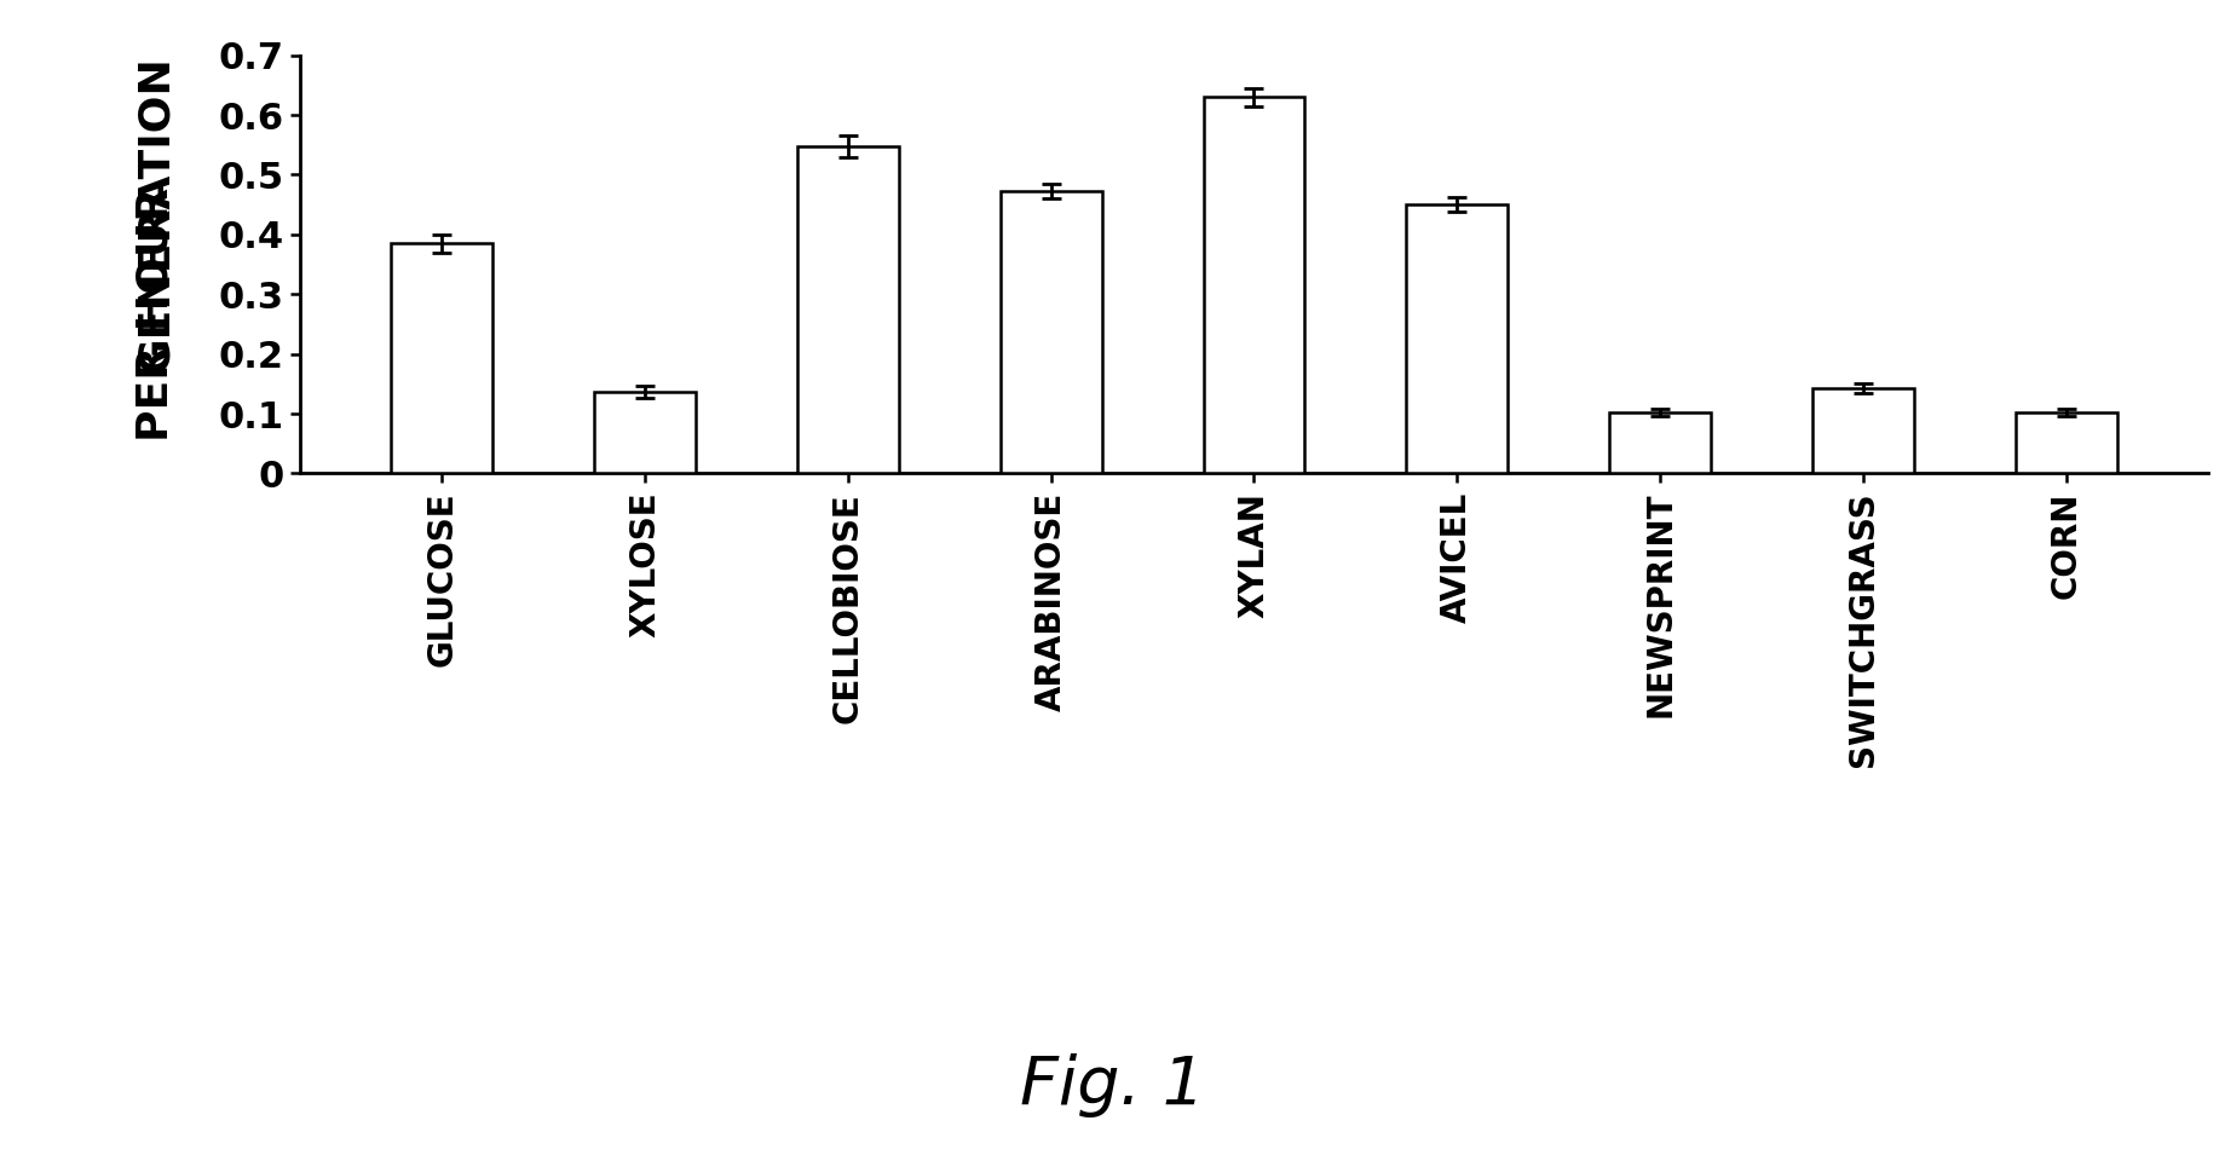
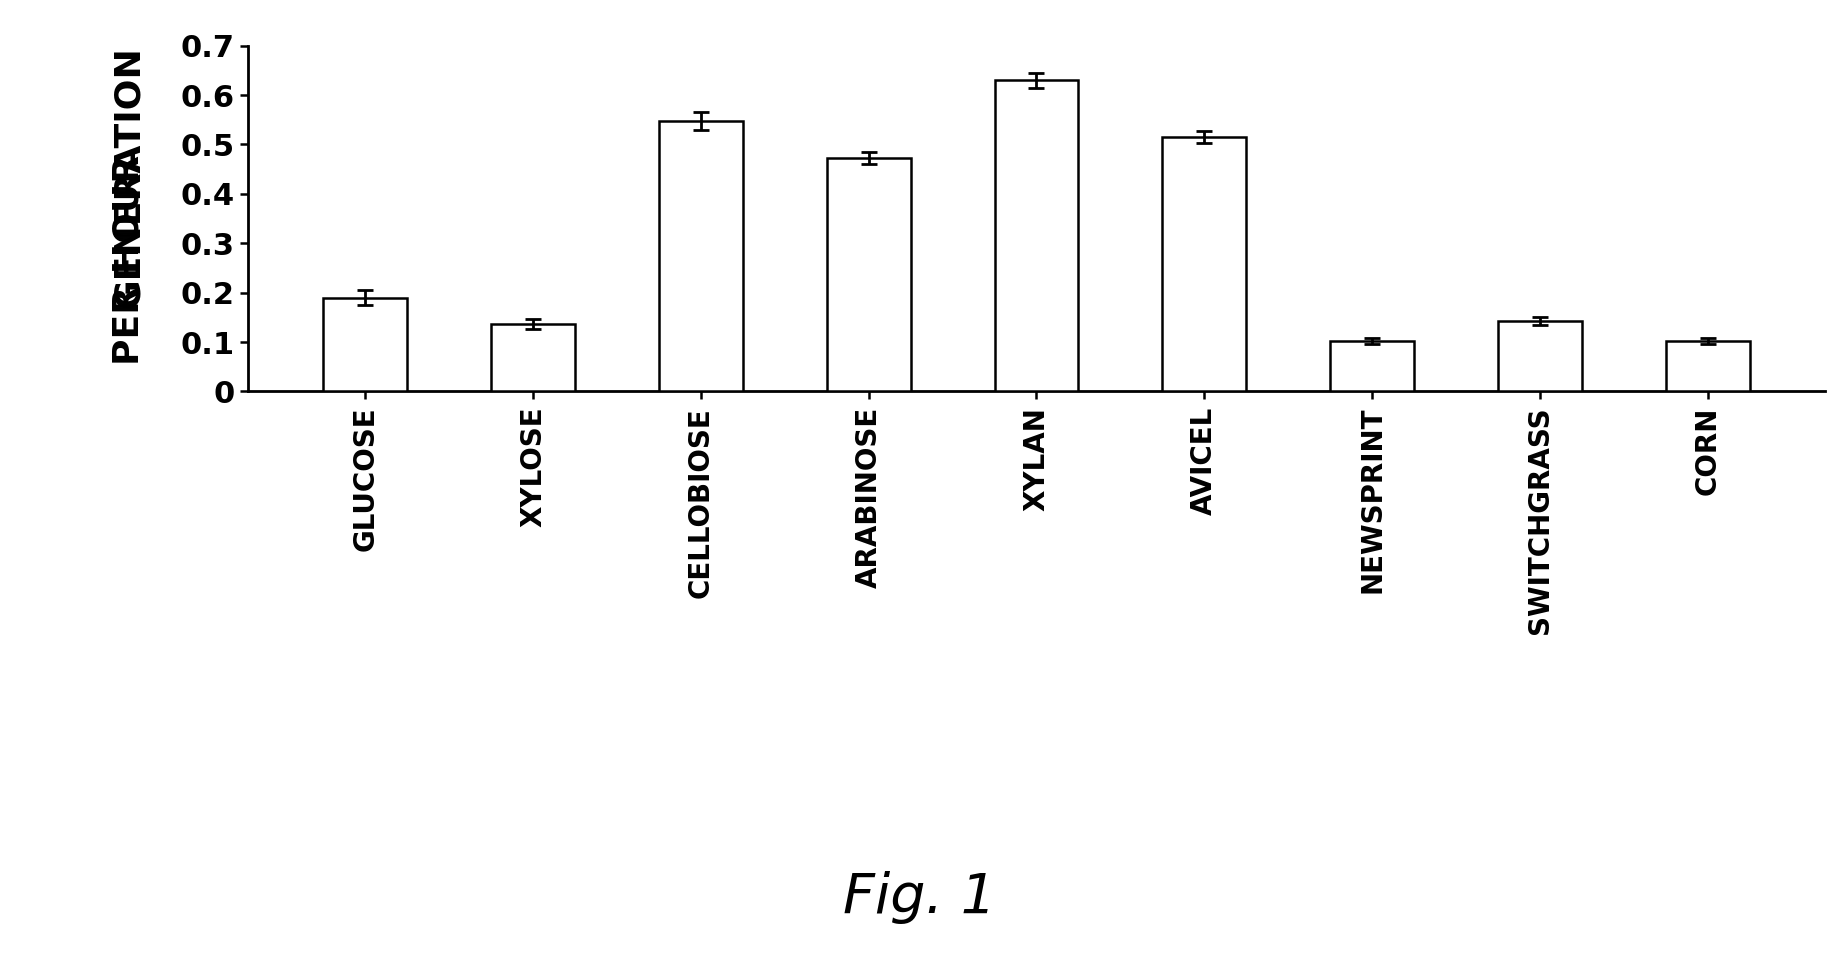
GLUCOSE: 0.385 -> 0.190
AVICEL: 0.450 -> 0.515
